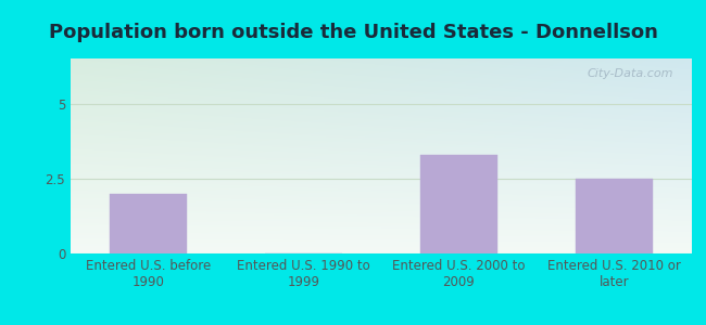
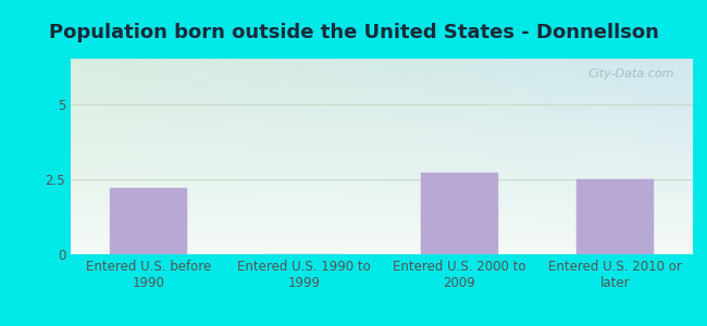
Entered U.S. before 1990: 2.0 -> 2.2
Entered U.S. 2000 to 2009: 3.3 -> 2.7
